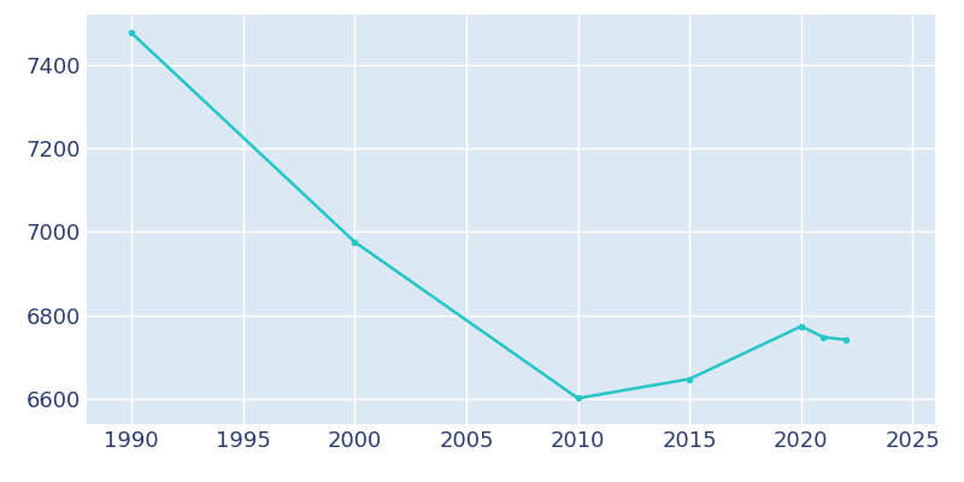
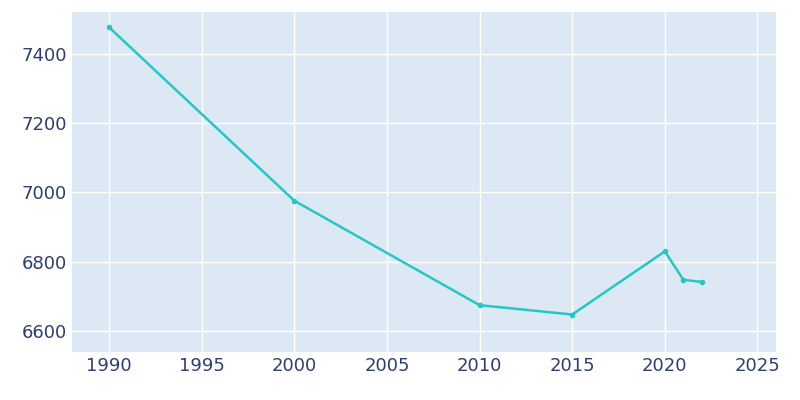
2010: 6602 -> 6675
2020: 6774 -> 6830
